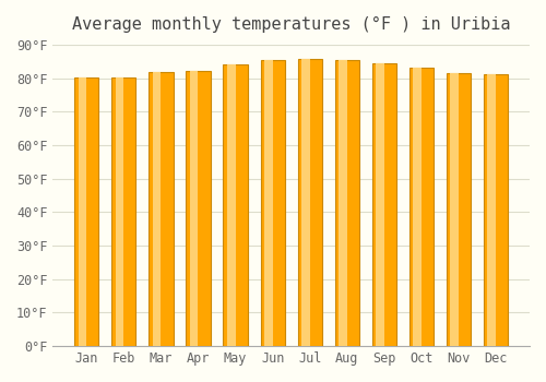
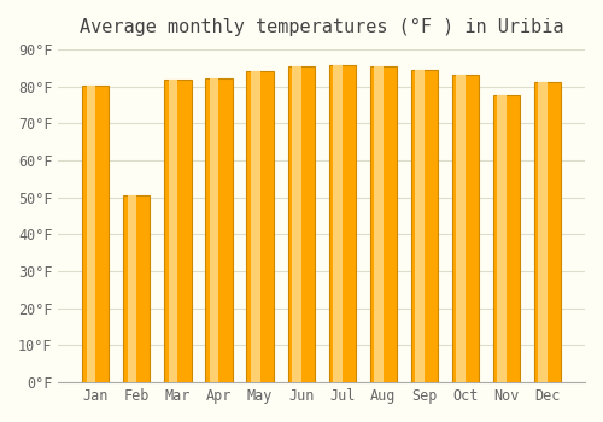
Feb: 80.1°F -> 50.5°F
Nov: 81.5°F -> 77.5°F
